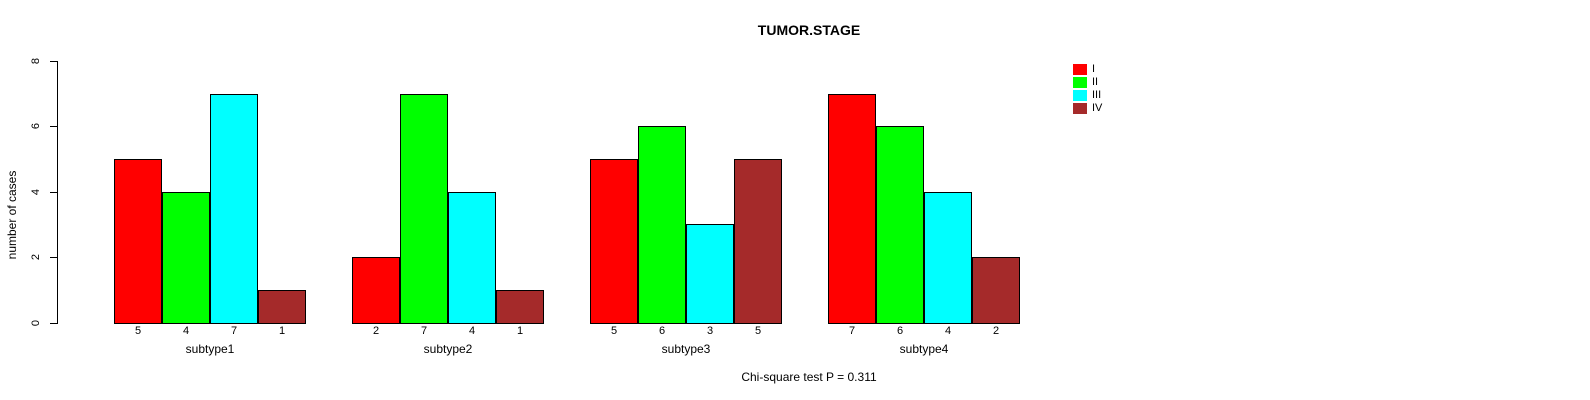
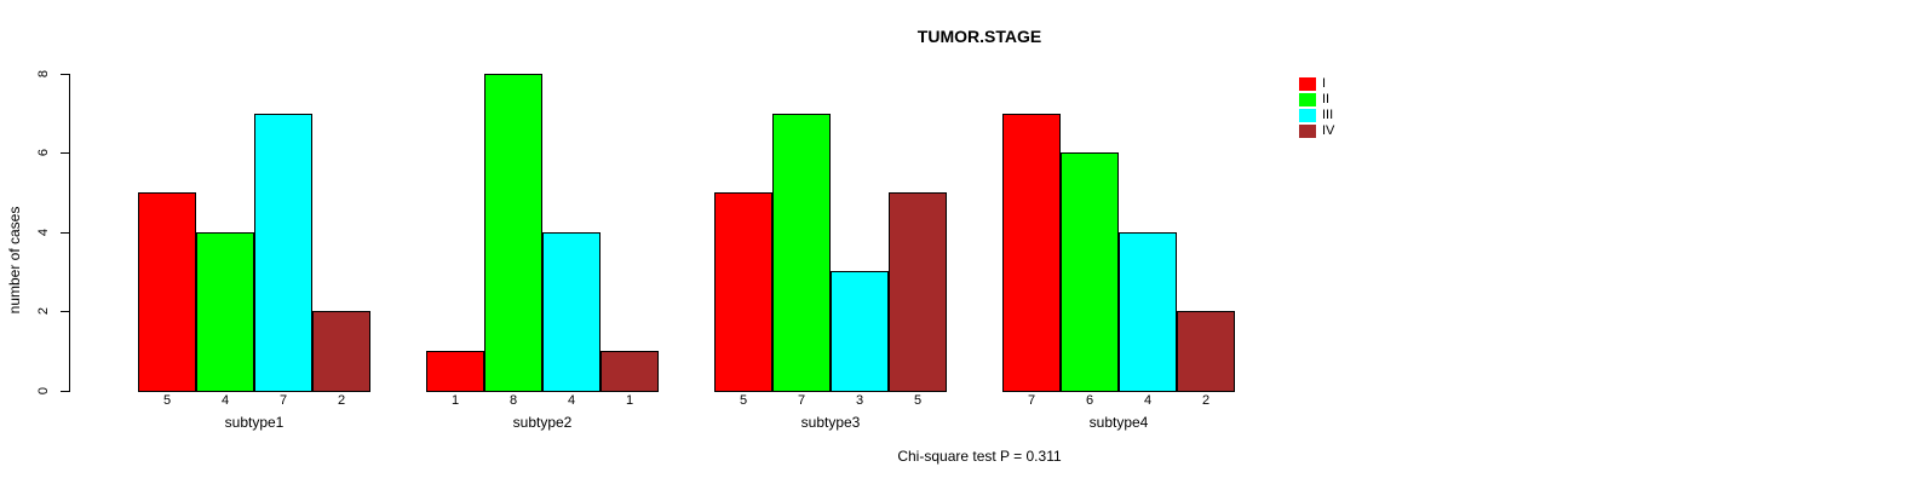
IV/subtype1: 1 -> 2
I/subtype2: 2 -> 1
II/subtype2: 7 -> 8
II/subtype3: 6 -> 7
